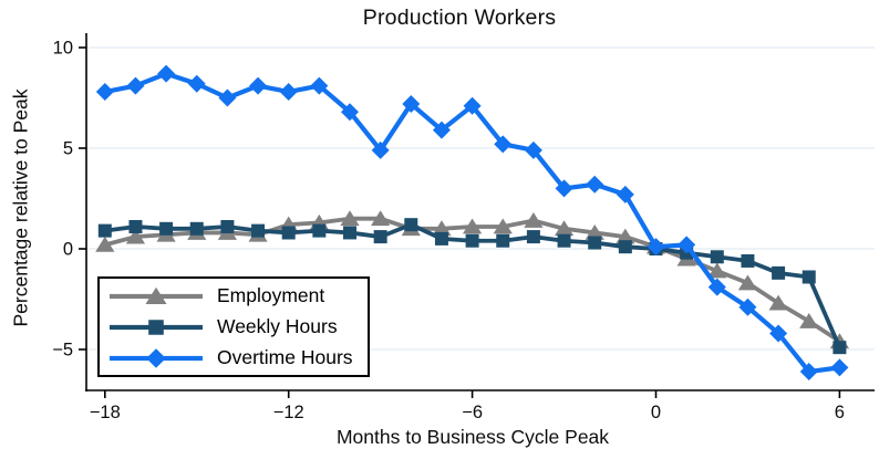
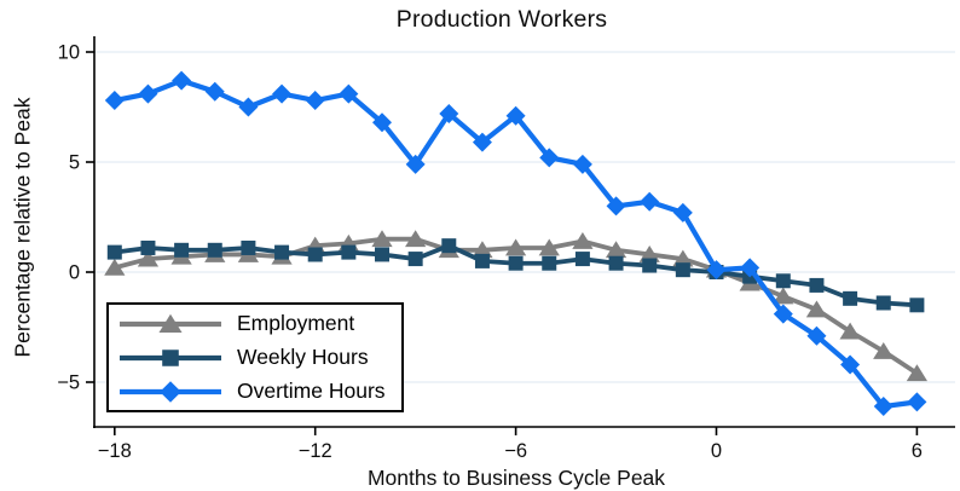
Weekly Hours/6: -4.9 -> -1.5
